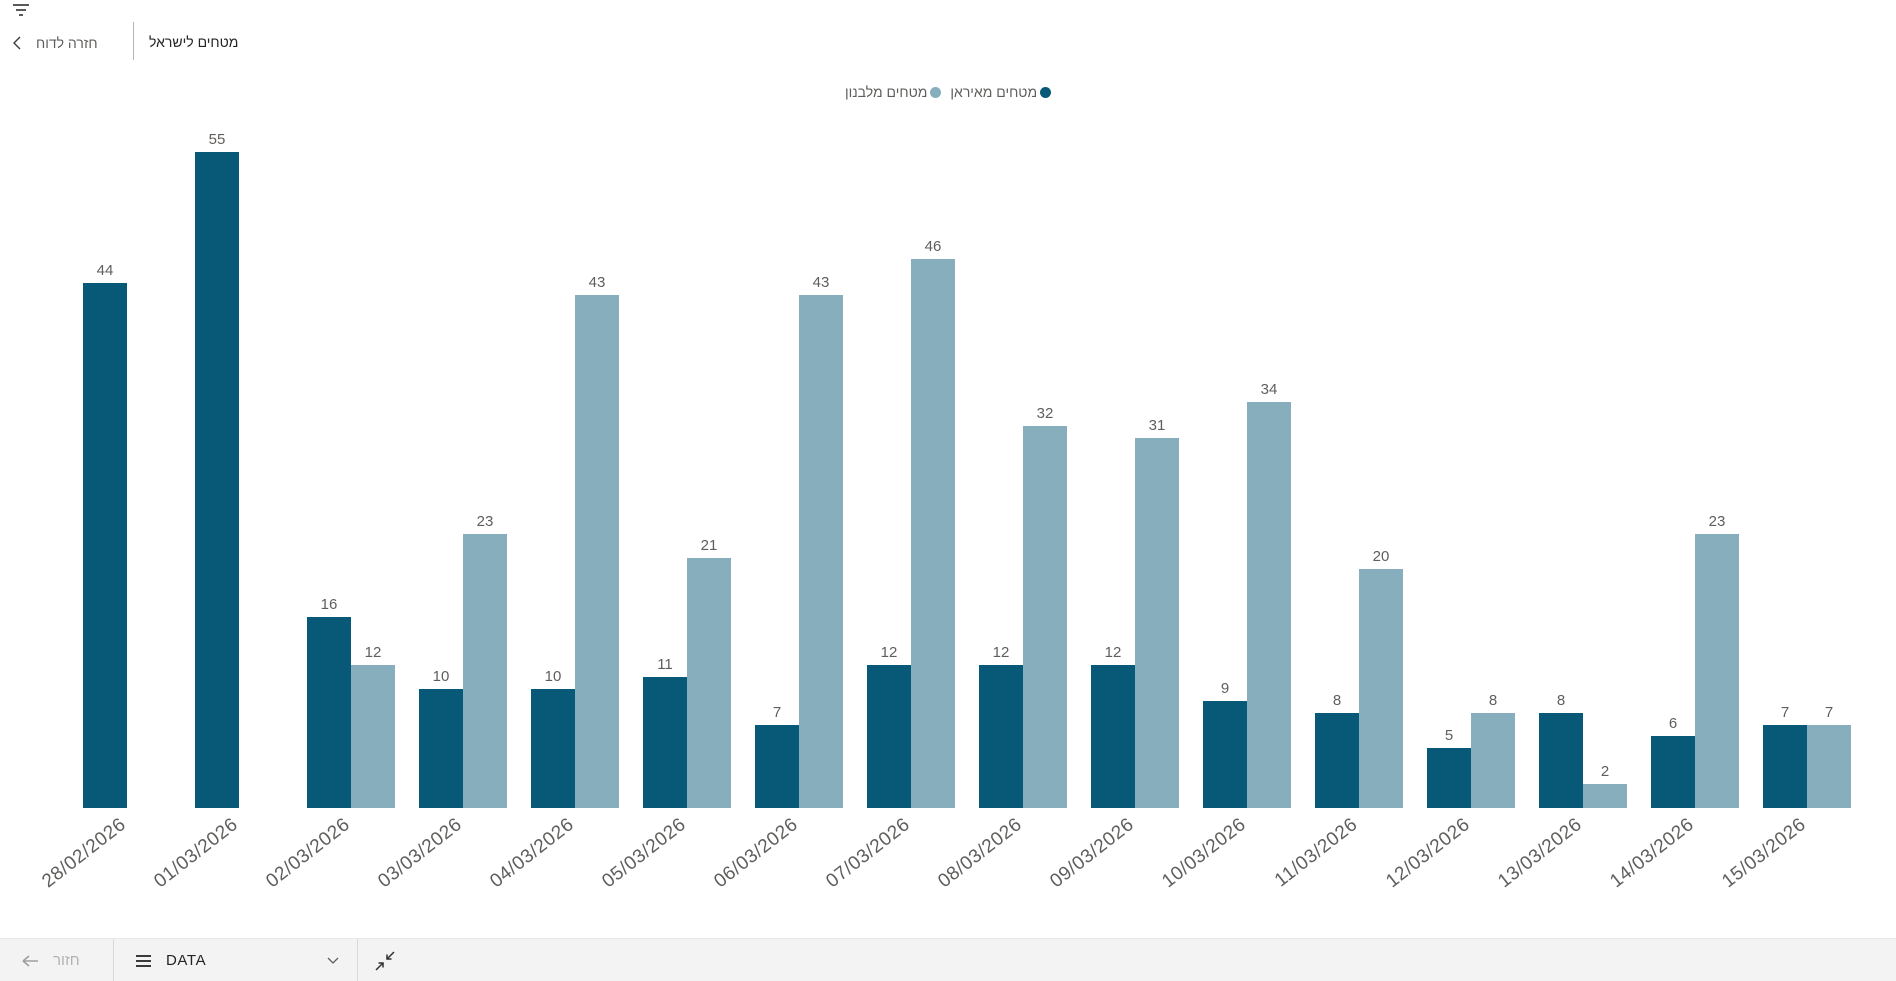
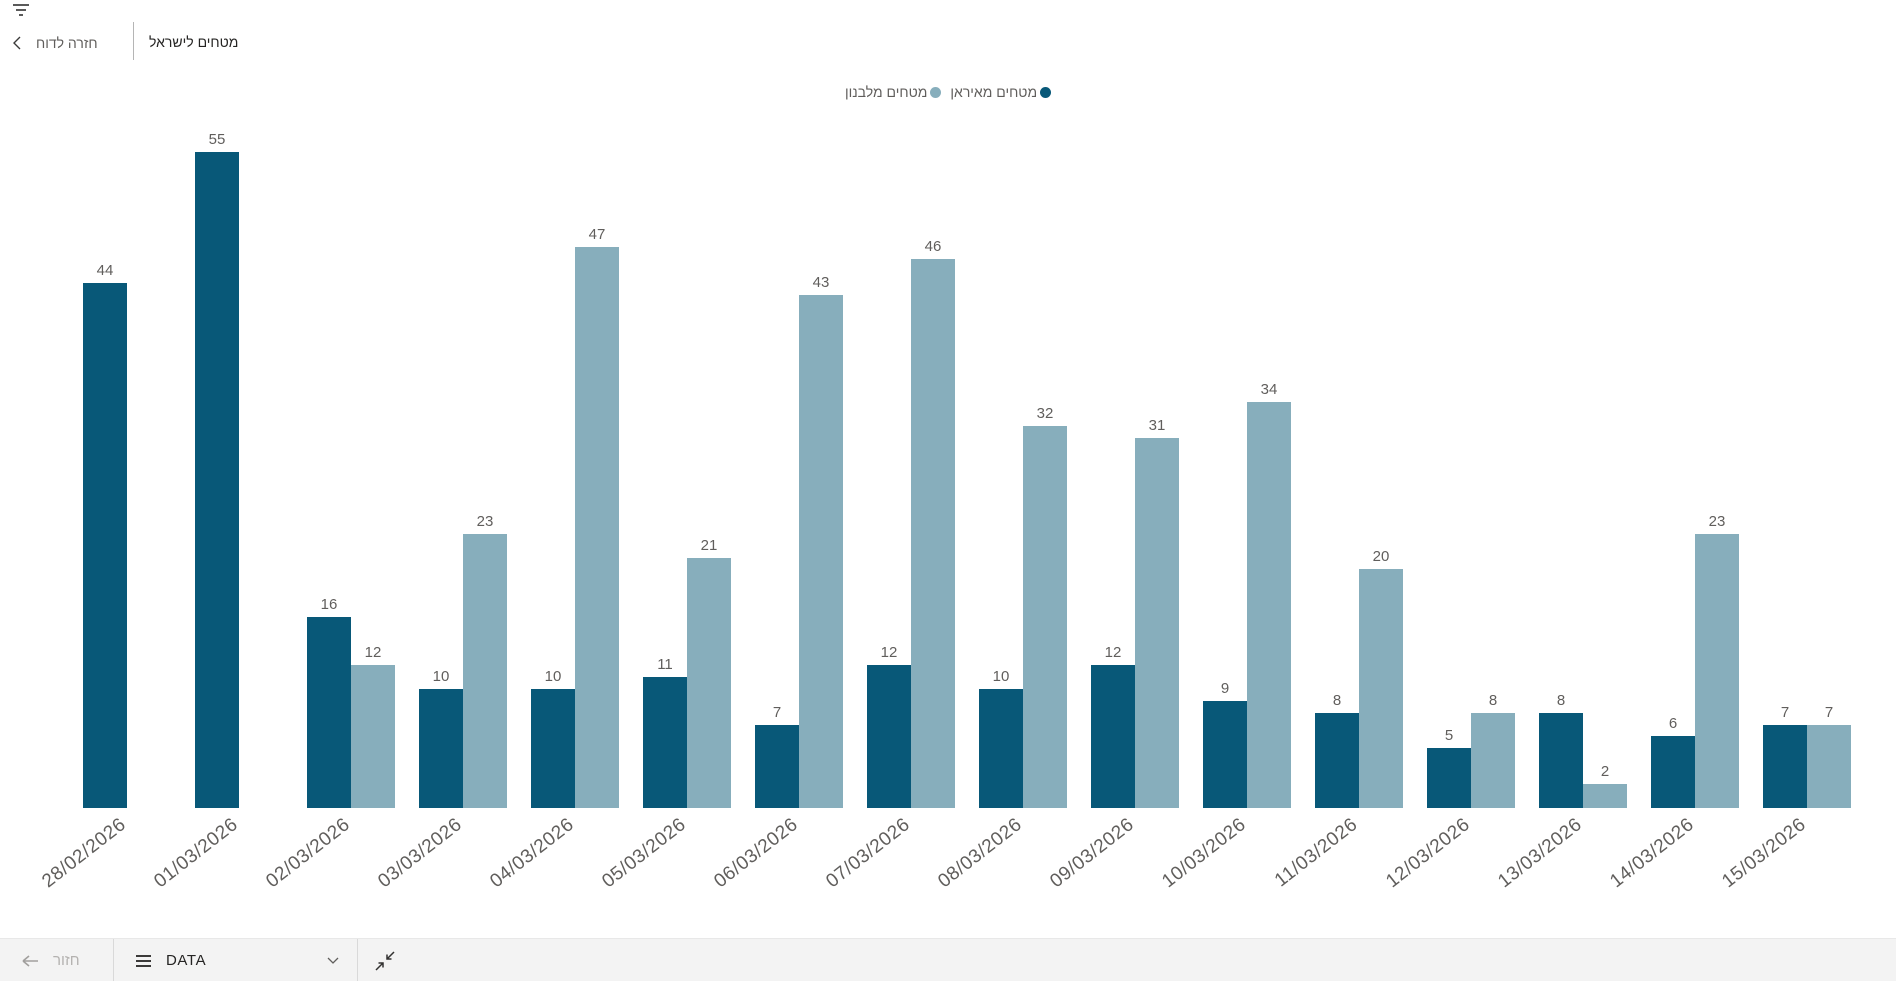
מטחים מלבנון/04/03/2026: 43 -> 47
מטחים מאיראן/08/03/2026: 12 -> 10
